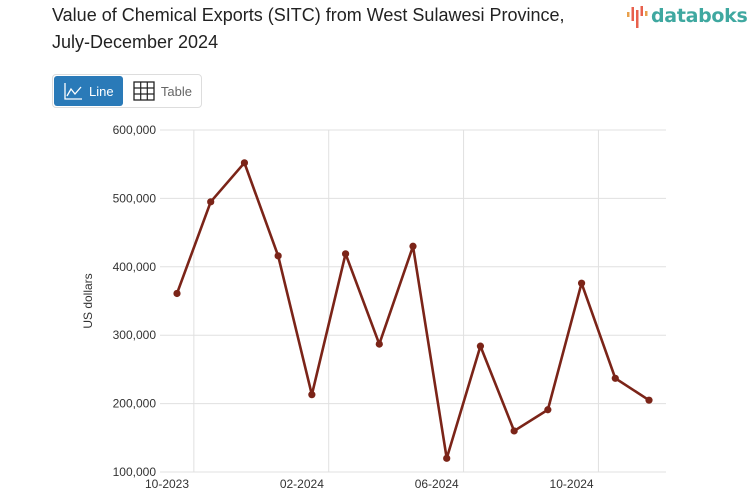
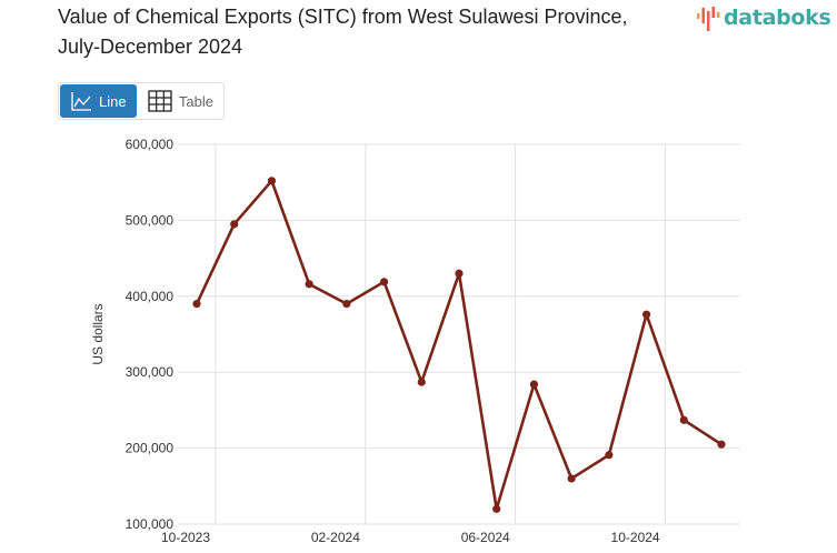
10-2023: 360000 -> 390000
02-2024: 210000 -> 390000
